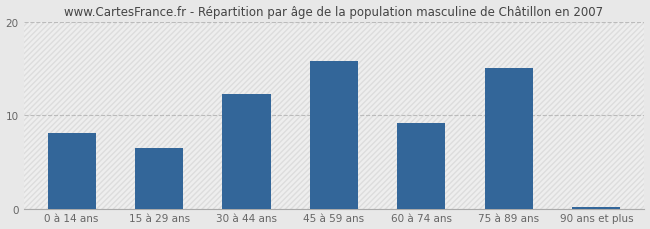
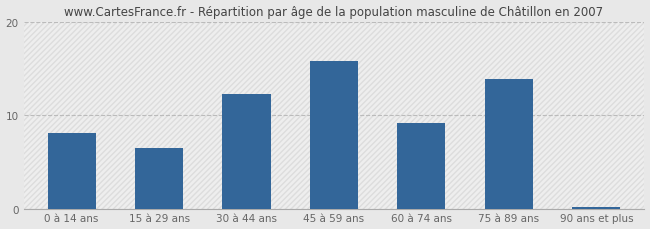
75 à 89 ans: 15.0 -> 13.8
